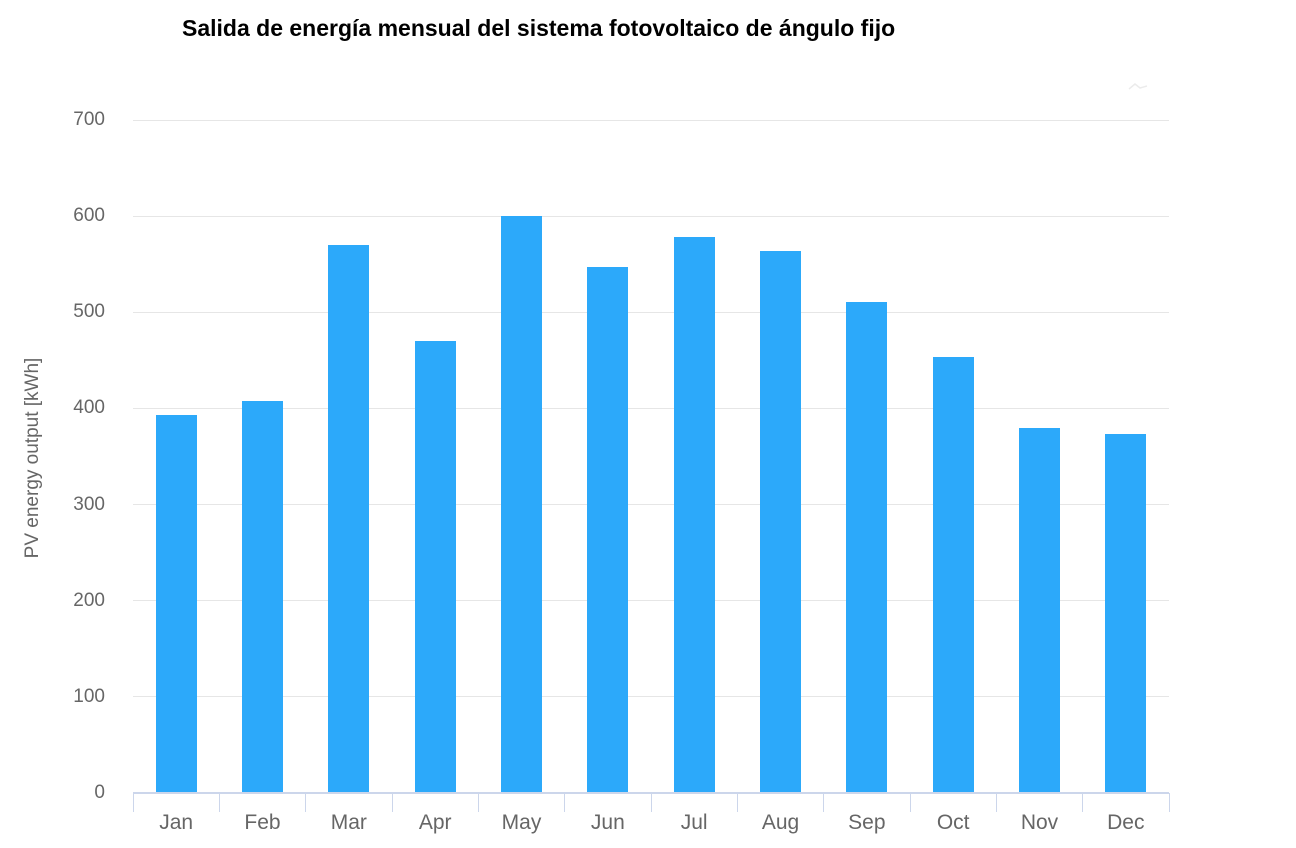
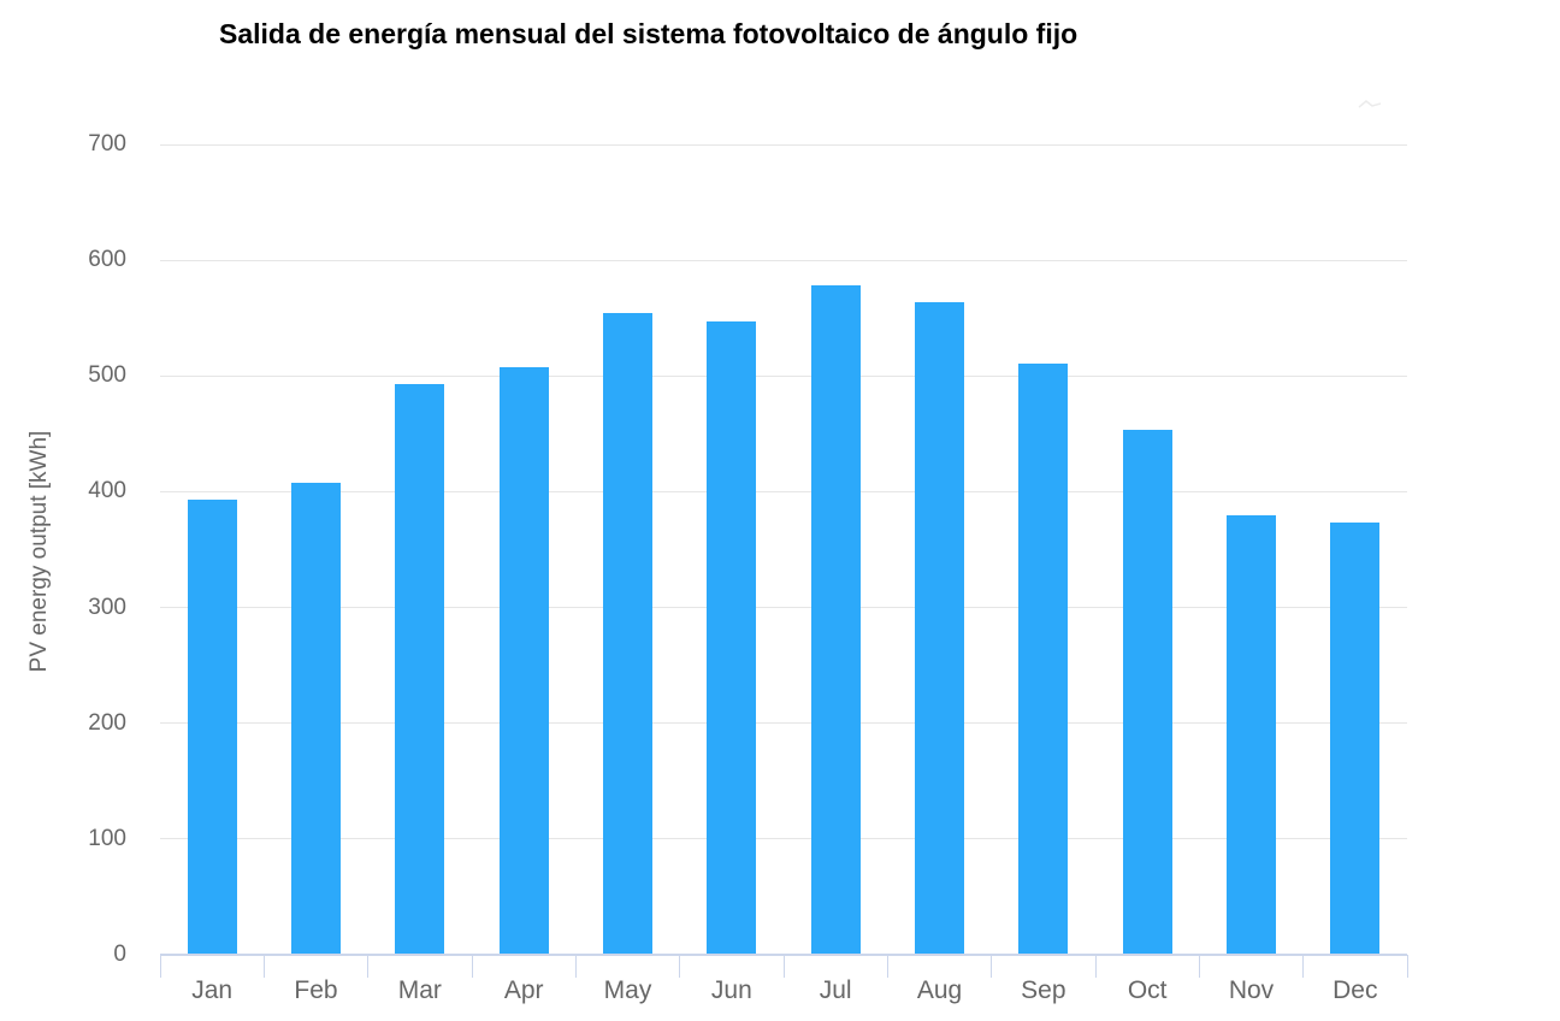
Mar: 570 -> 490
Apr: 470 -> 510
May: 600 -> 550
